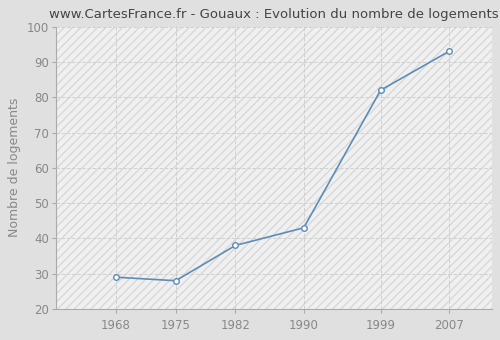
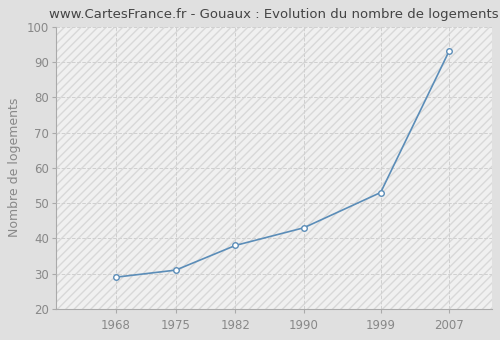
1975: 28 -> 31
1999: 82 -> 53
